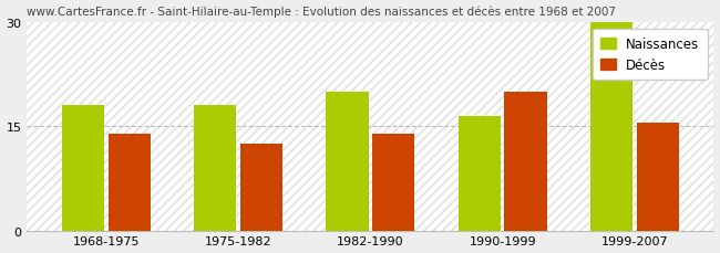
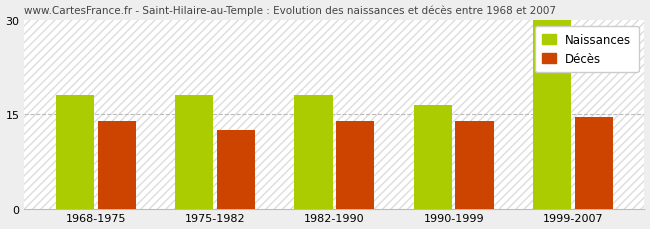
Naissances/1982-1990: 20.0 -> 18.0
Décès/1990-1999: 20.0 -> 14.0
Décès/1999-2007: 15.6 -> 14.5
